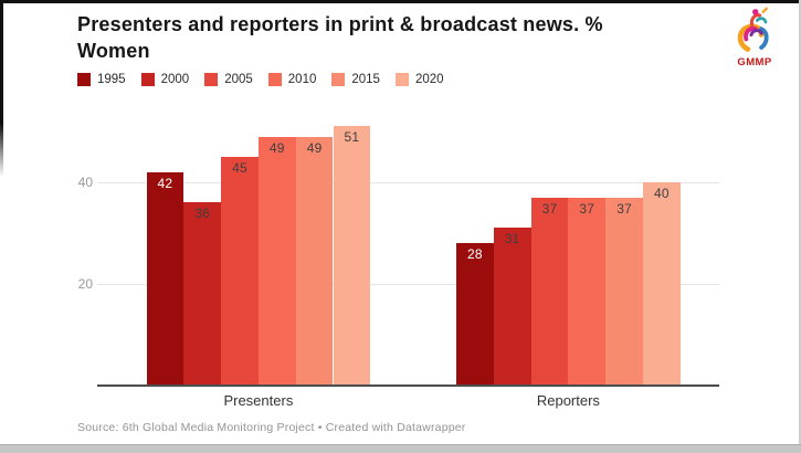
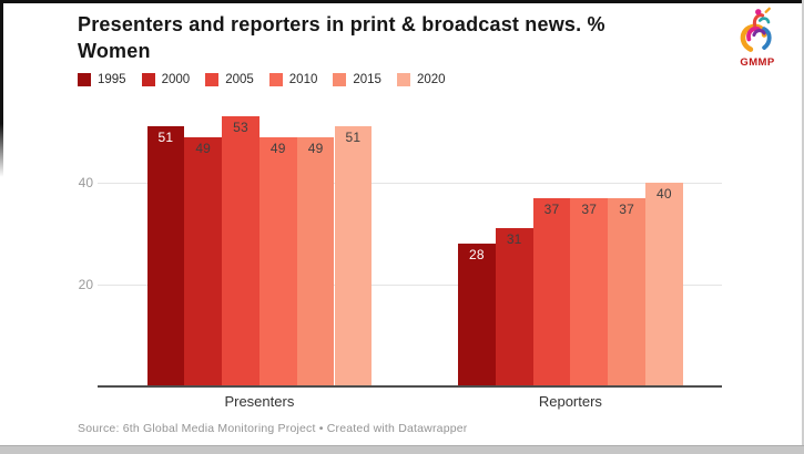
1995/Presenters: 42 -> 51
2000/Presenters: 36 -> 49
2005/Presenters: 45 -> 53
